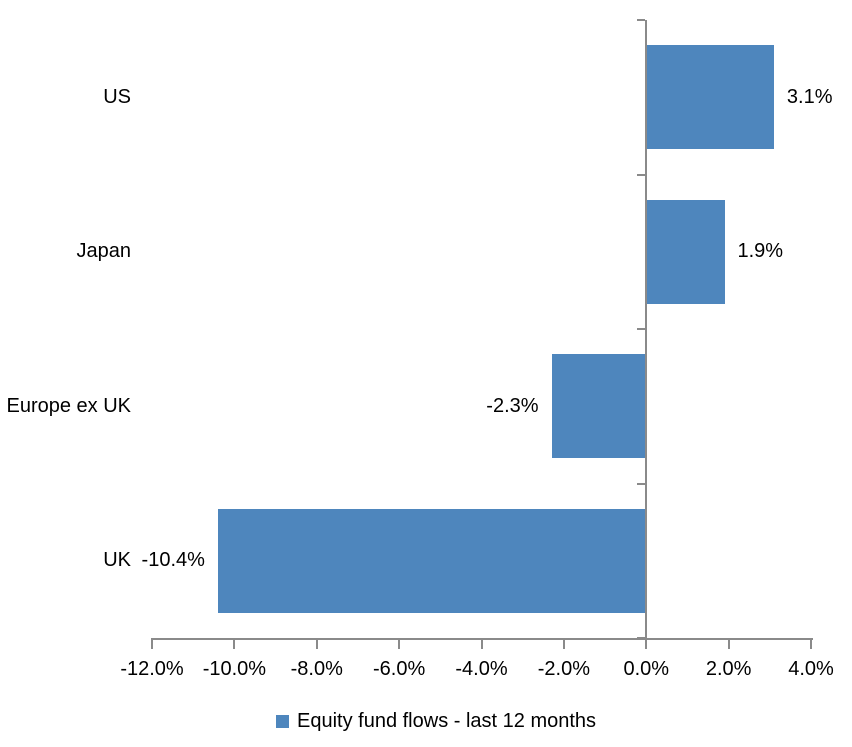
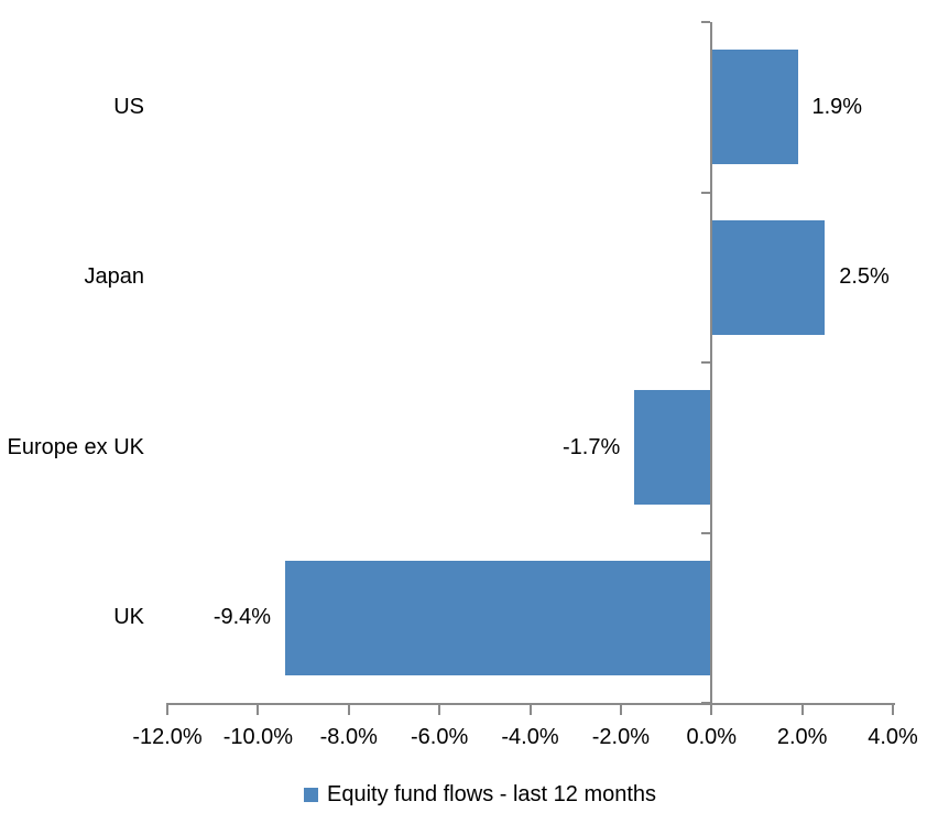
US: 3.1% -> 1.9%
Japan: 1.9% -> 2.5%
Europe ex UK: -2.3% -> -1.7%
UK: -10.4% -> -9.4%
